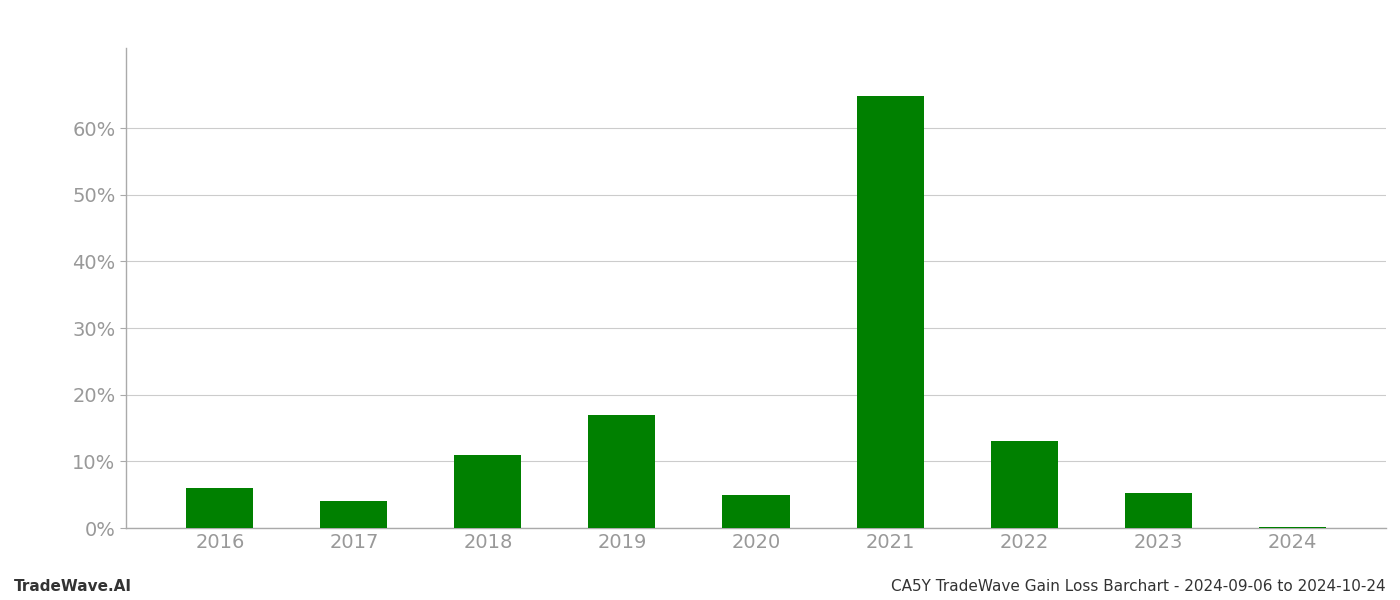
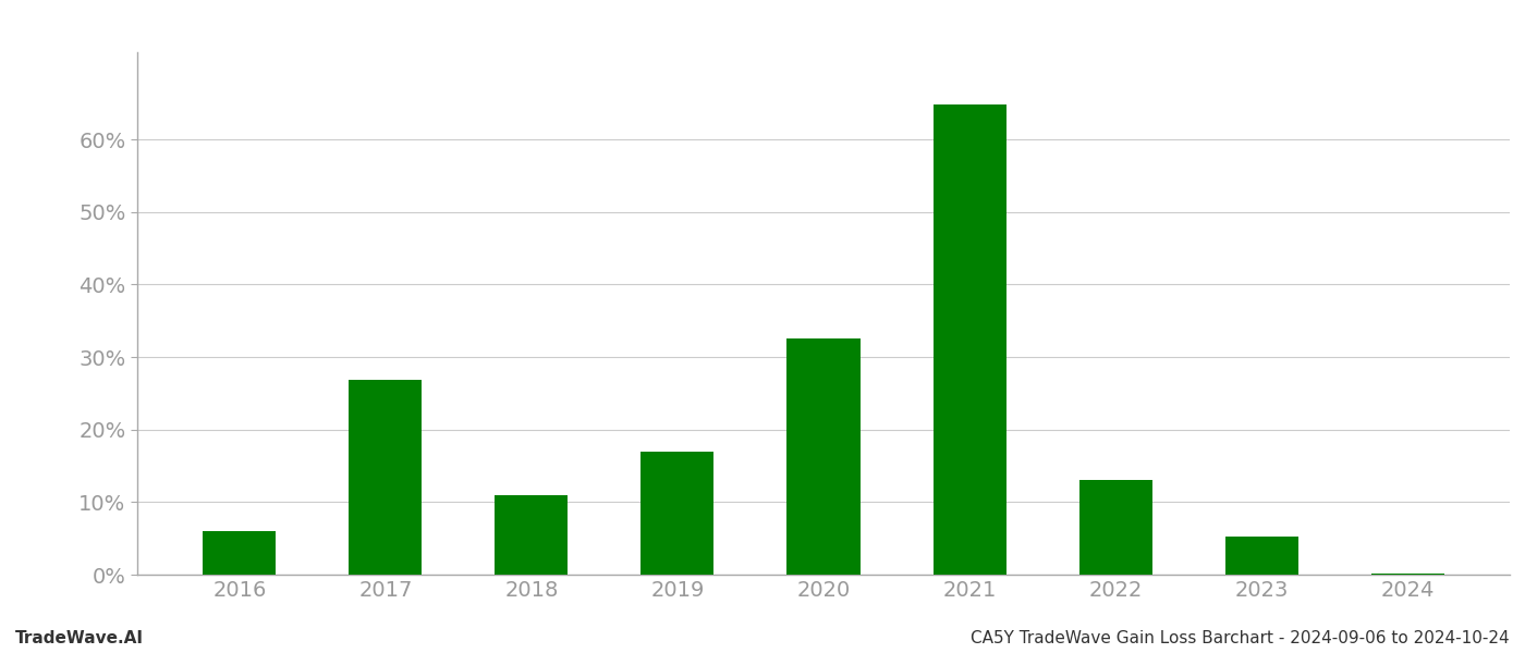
2017: 4.0% -> 26.8%
2020: 5.0% -> 32.6%
